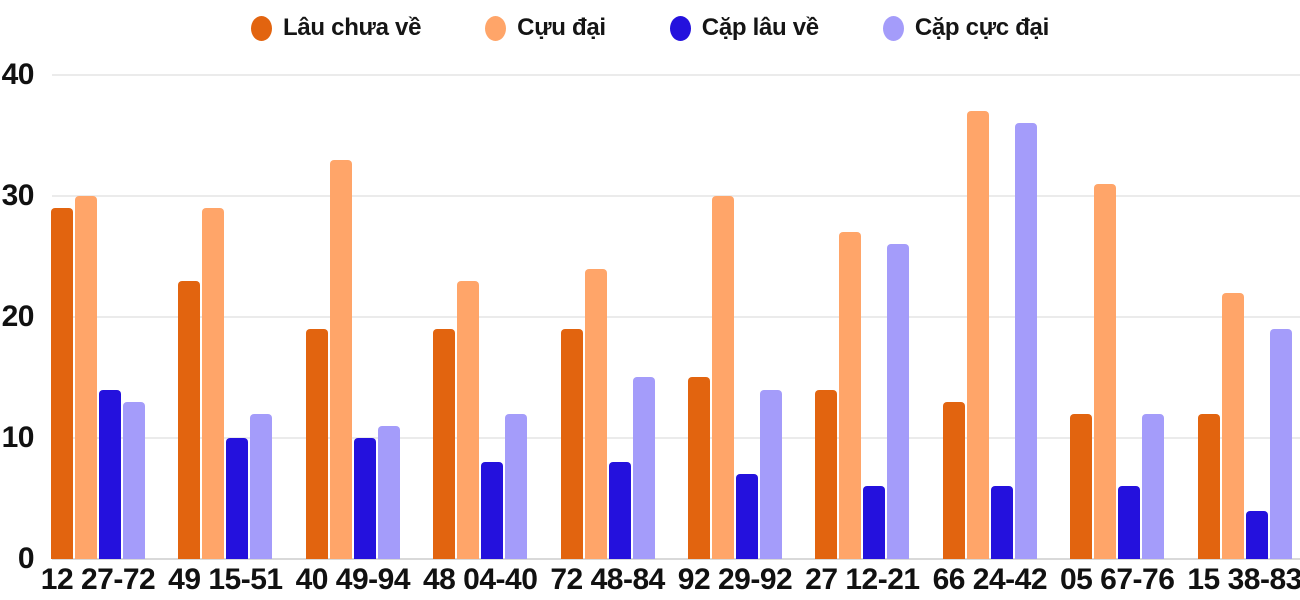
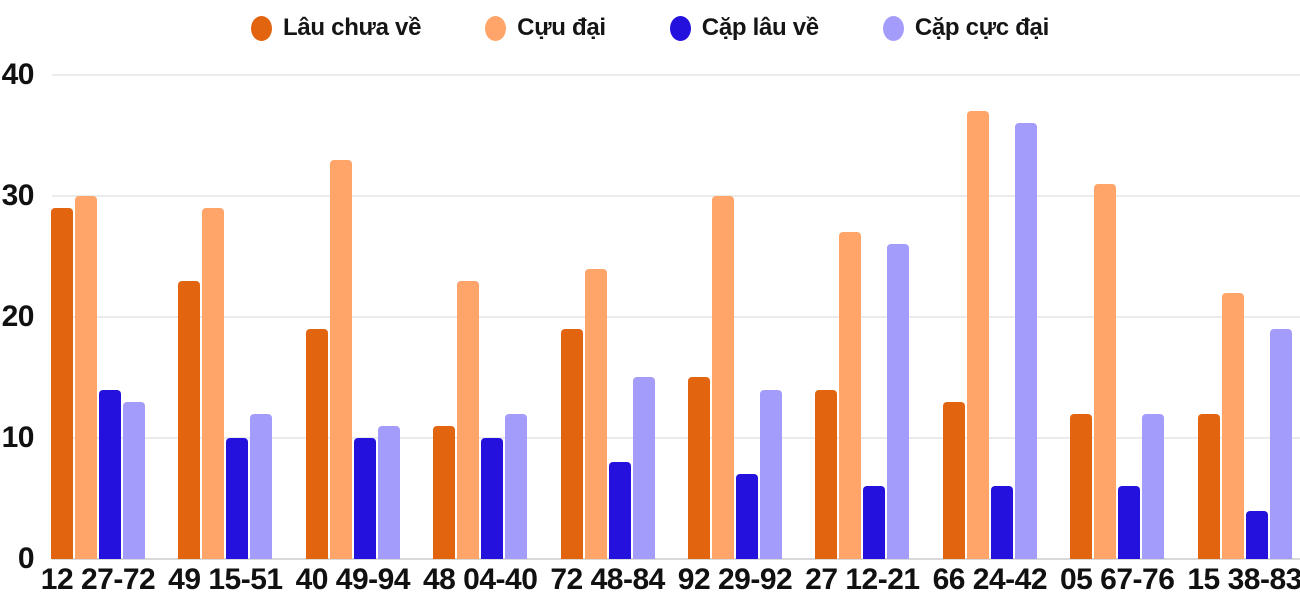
Lâu chưa về/48 04-40: 19 -> 11
Cặp lâu về/48 04-40: 8 -> 10
